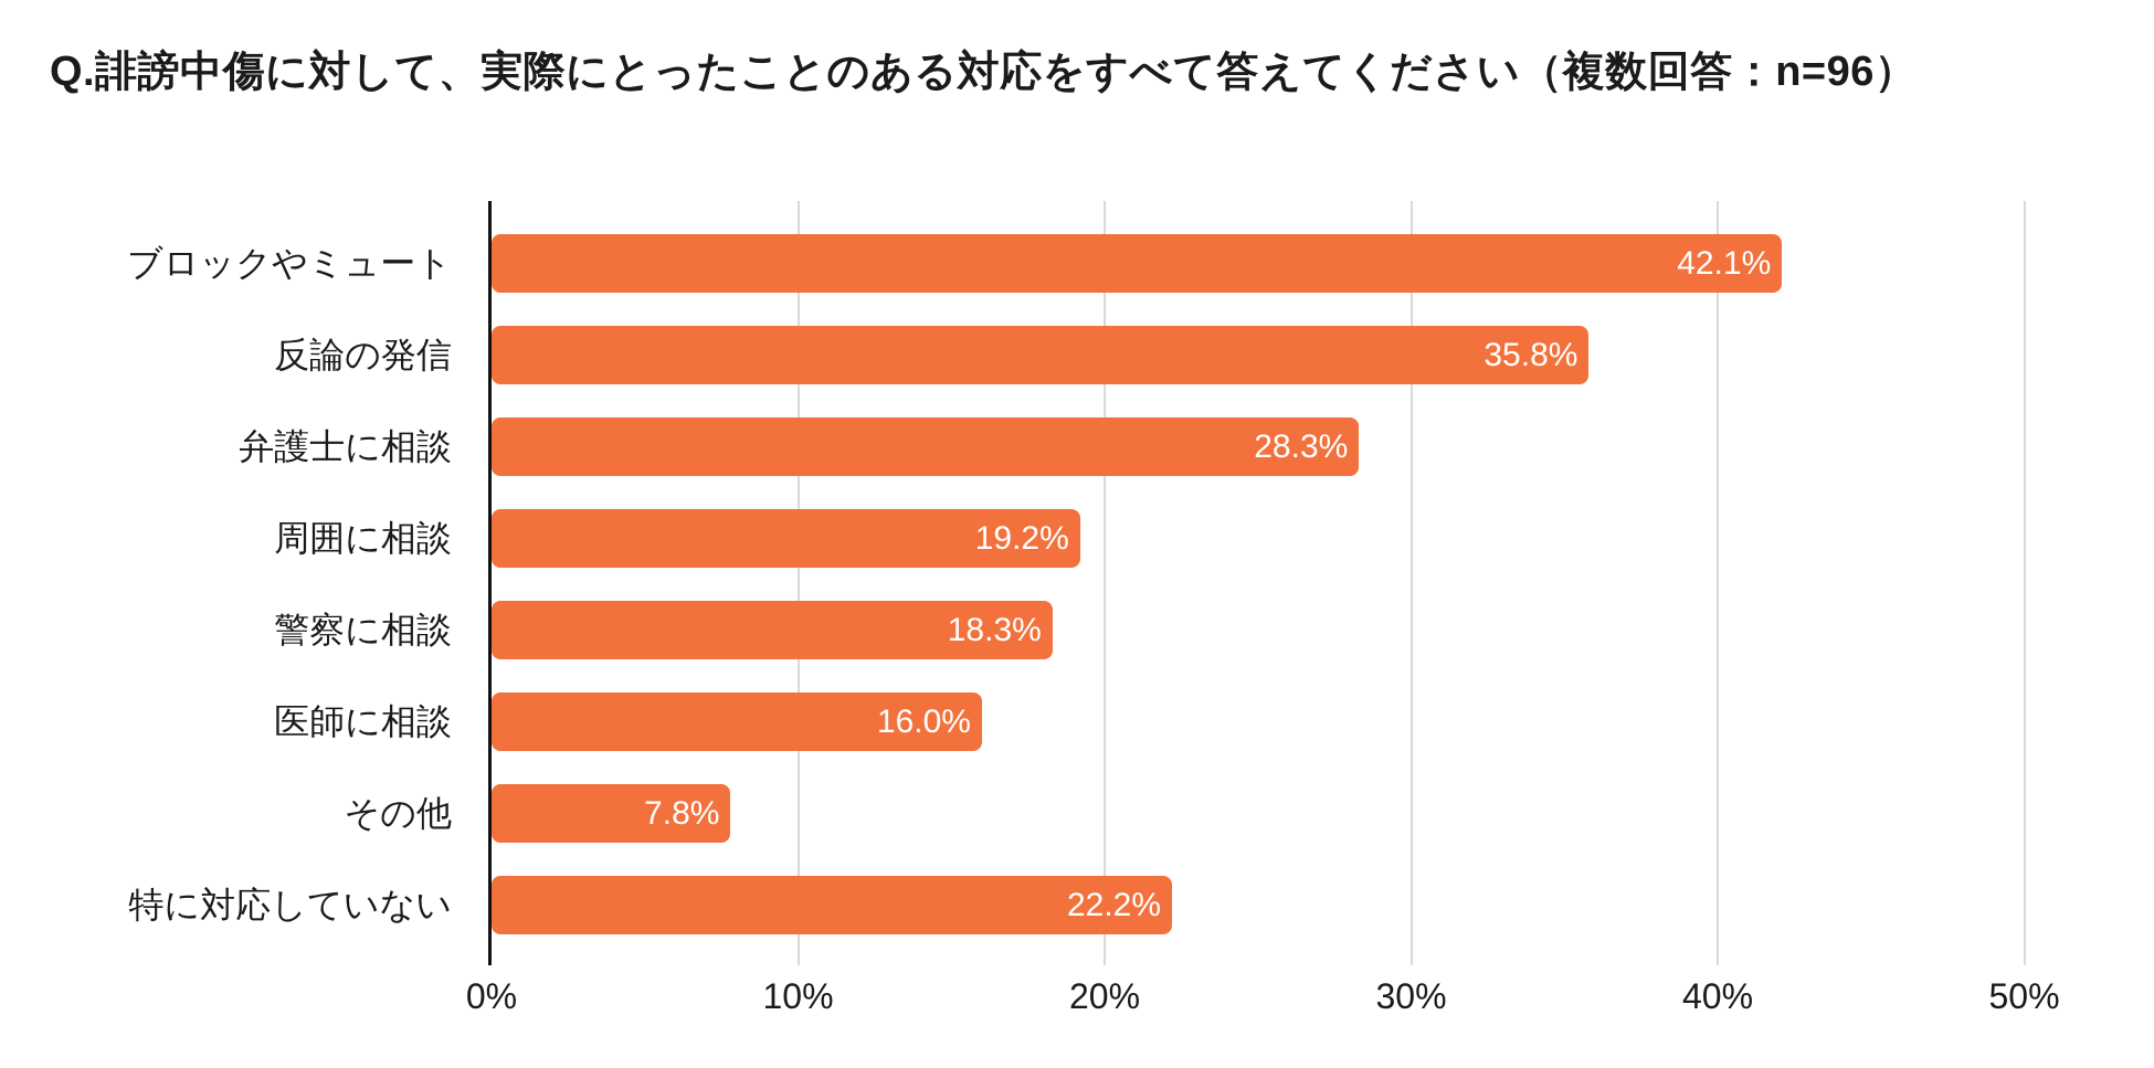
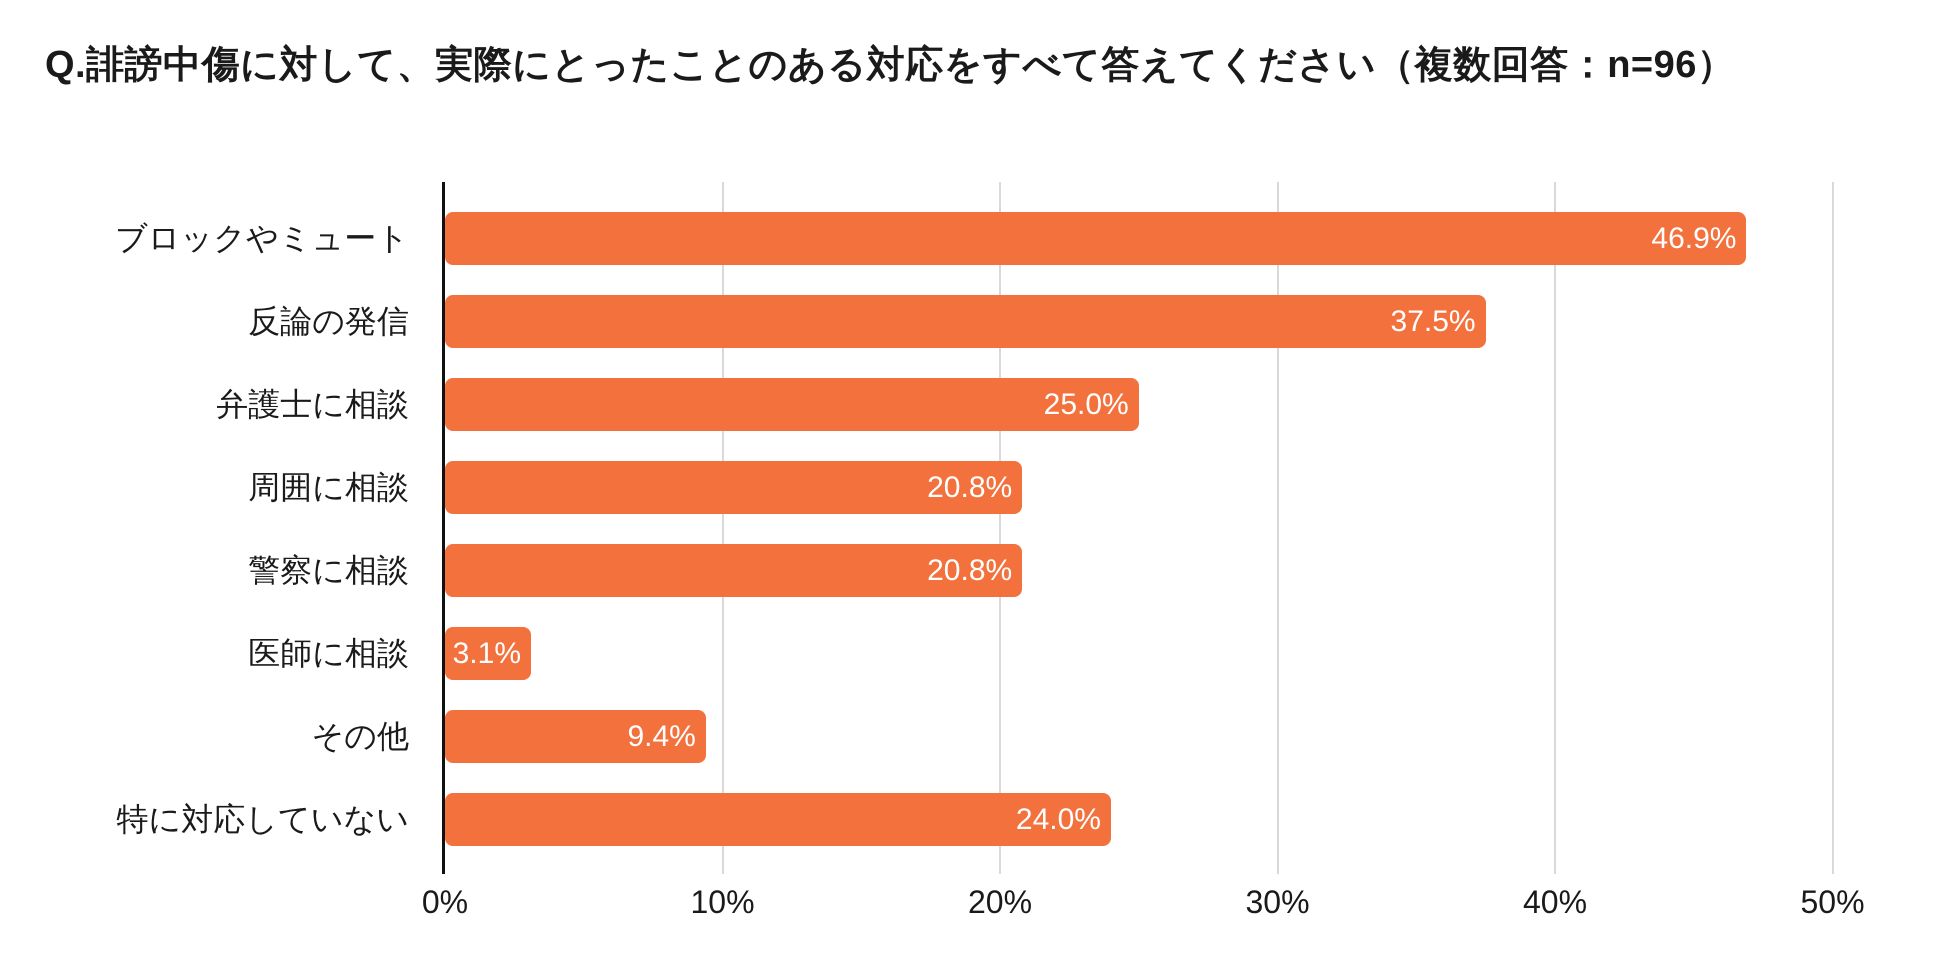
ブロックやミュート: 42.1% -> 46.9%
反論の発信: 35.8% -> 37.5%
弁護士に相談: 28.3% -> 25.0%
周囲に相談: 19.2% -> 20.8%
警察に相談: 18.3% -> 20.8%
医師に相談: 16.0% -> 3.1%
その他: 7.8% -> 9.4%
特に対応していない: 22.2% -> 24.0%
